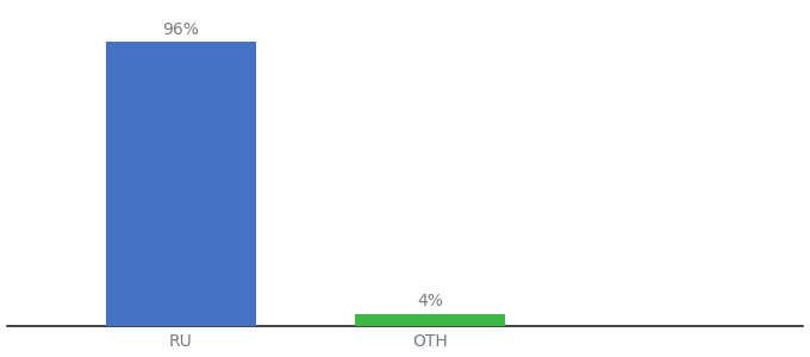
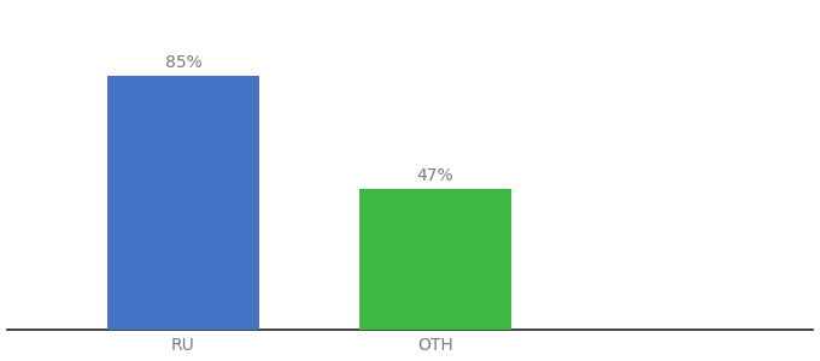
RU: 96% -> 85%
OTH: 4% -> 47%
